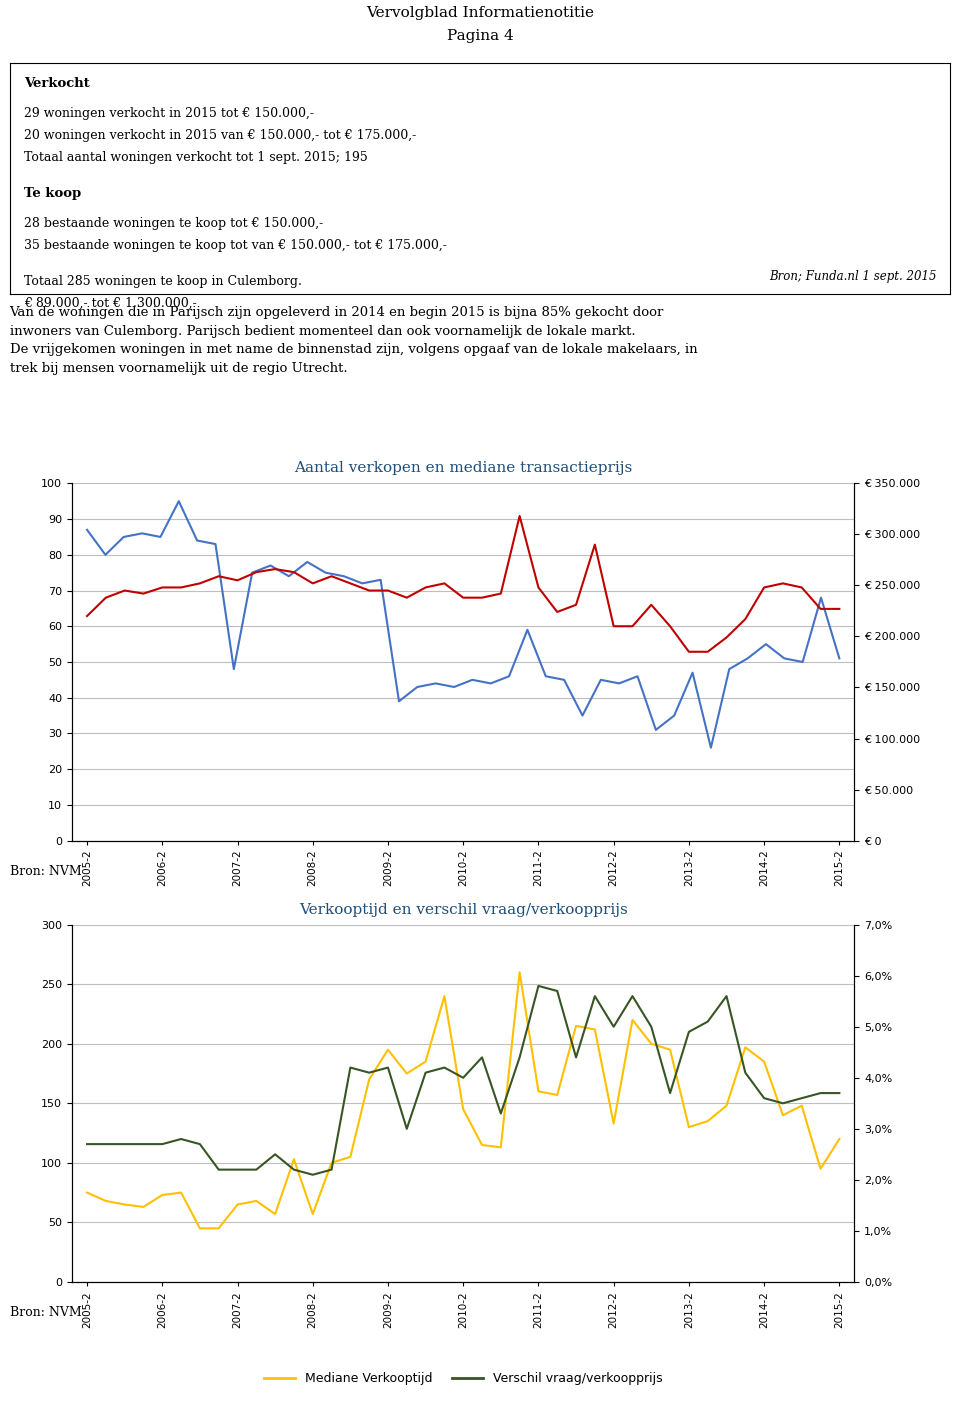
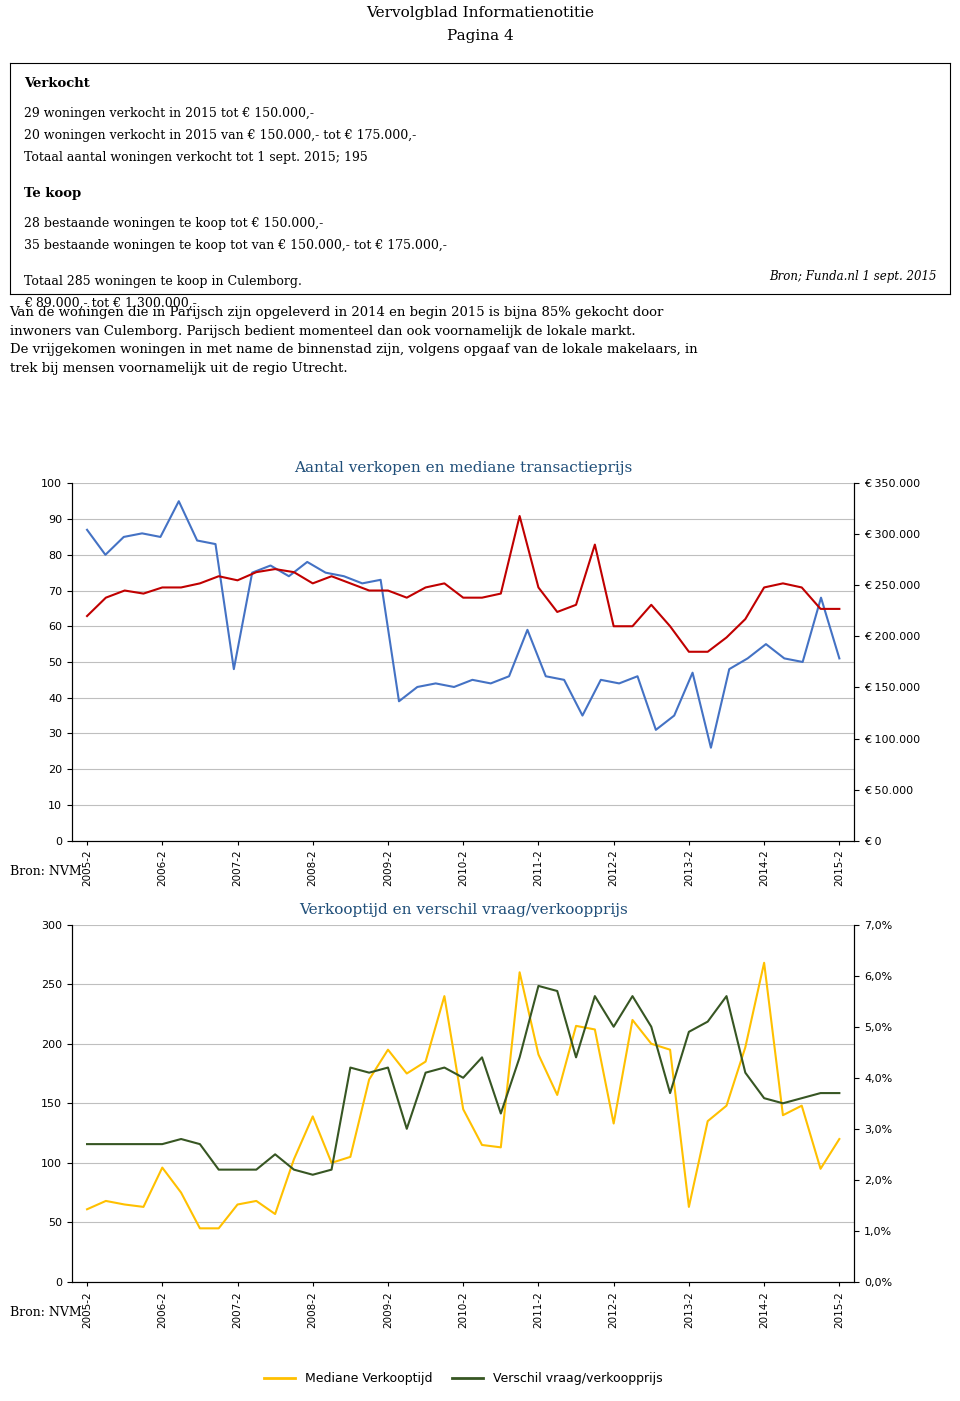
Verkooptijd en verschil vraag/verkoopprijs/Mediane Verkooptijd/2005-2: 75 -> 61
Verkooptijd en verschil vraag/verkoopprijs/Mediane Verkooptijd/2006-2: 73 -> 96
Verkooptijd en verschil vraag/verkoopprijs/Mediane Verkooptijd/2008-2: 57 -> 139
Verkooptijd en verschil vraag/verkoopprijs/Mediane Verkooptijd/2011-2: 160 -> 191
Verkooptijd en verschil vraag/verkoopprijs/Mediane Verkooptijd/2013-2: 130 -> 63
Verkooptijd en verschil vraag/verkoopprijs/Mediane Verkooptijd/2014-2: 185 -> 268
